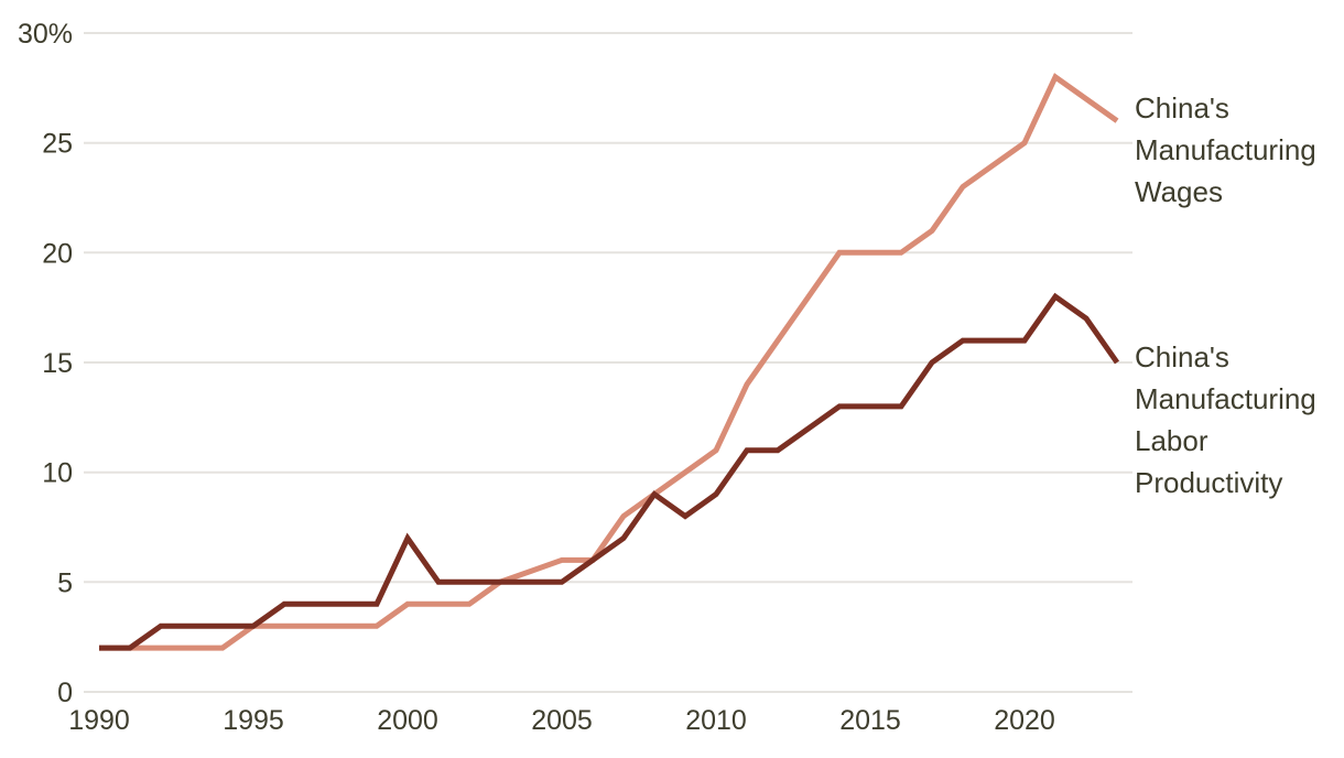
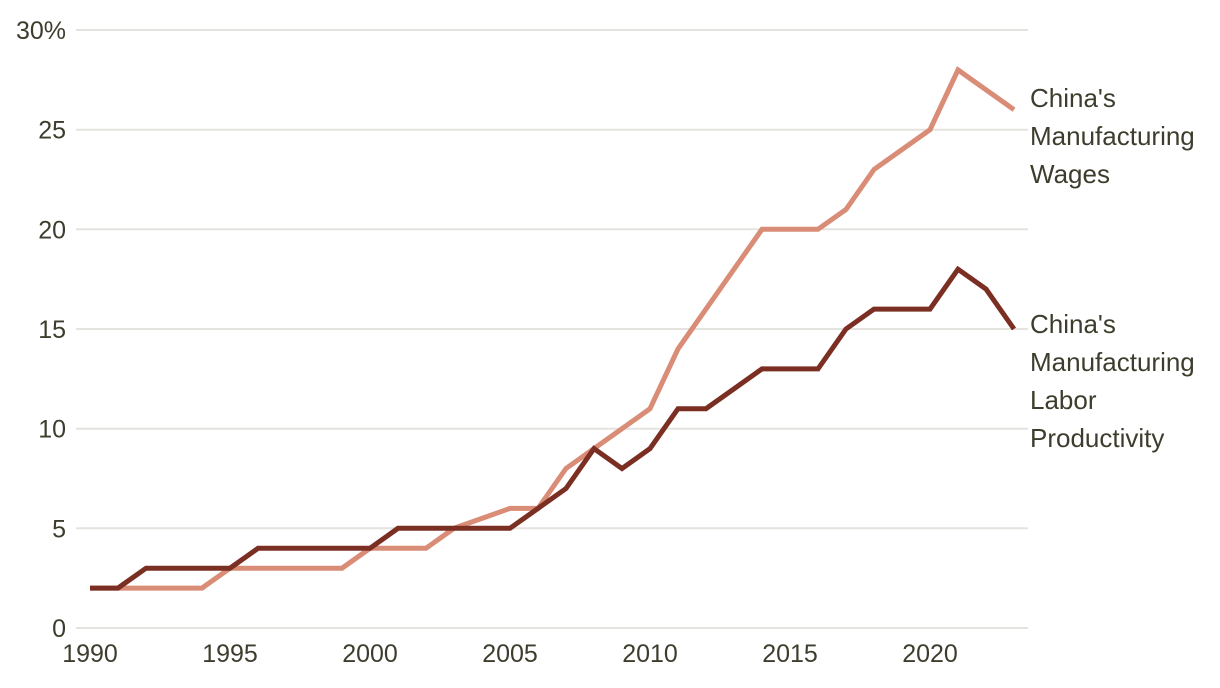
China's Manufacturing Labor Productivity/2000: 7% -> 4%
